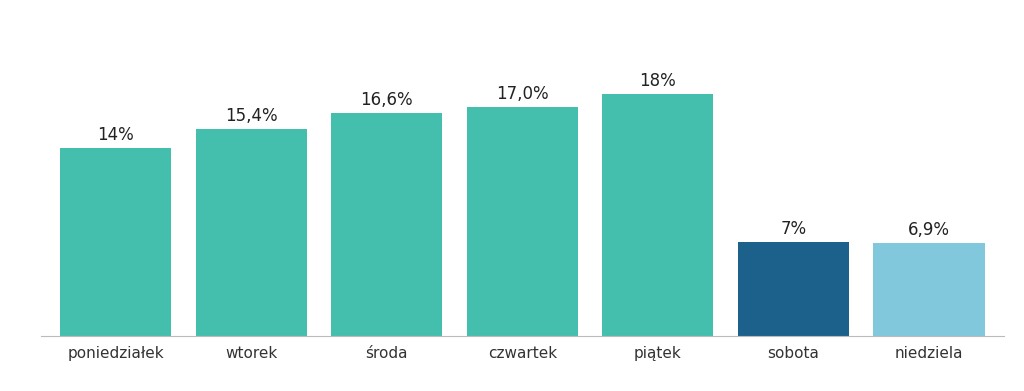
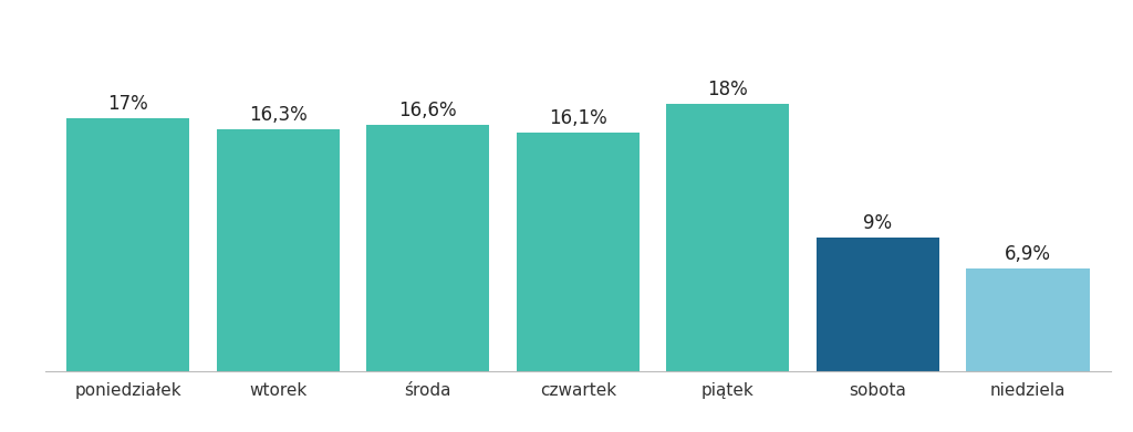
poniedziałek: 14% -> 17%
wtorek: 15,4% -> 16,3%
czwartek: 17,0% -> 16,1%
sobota: 7% -> 9%
